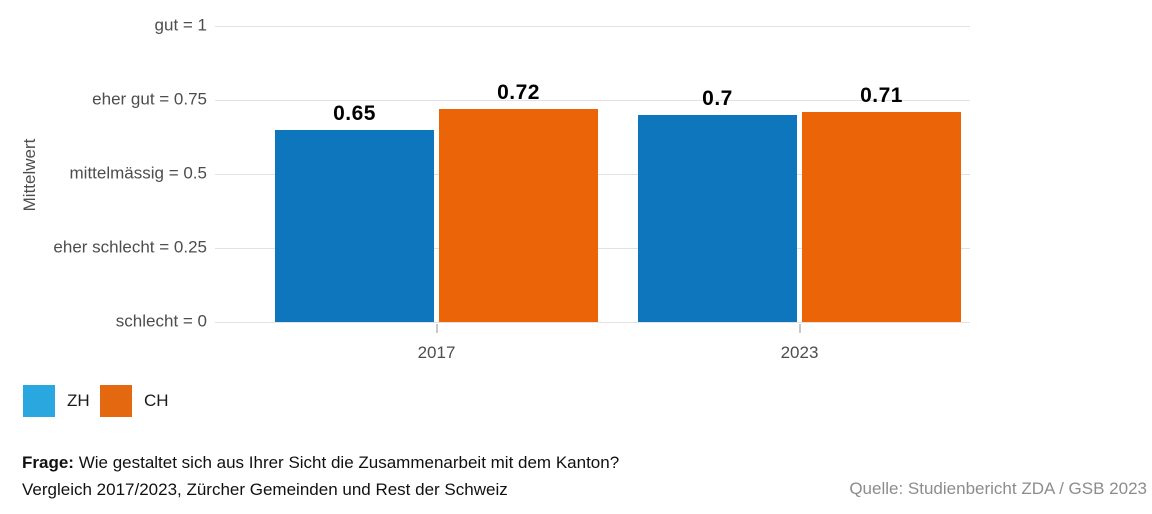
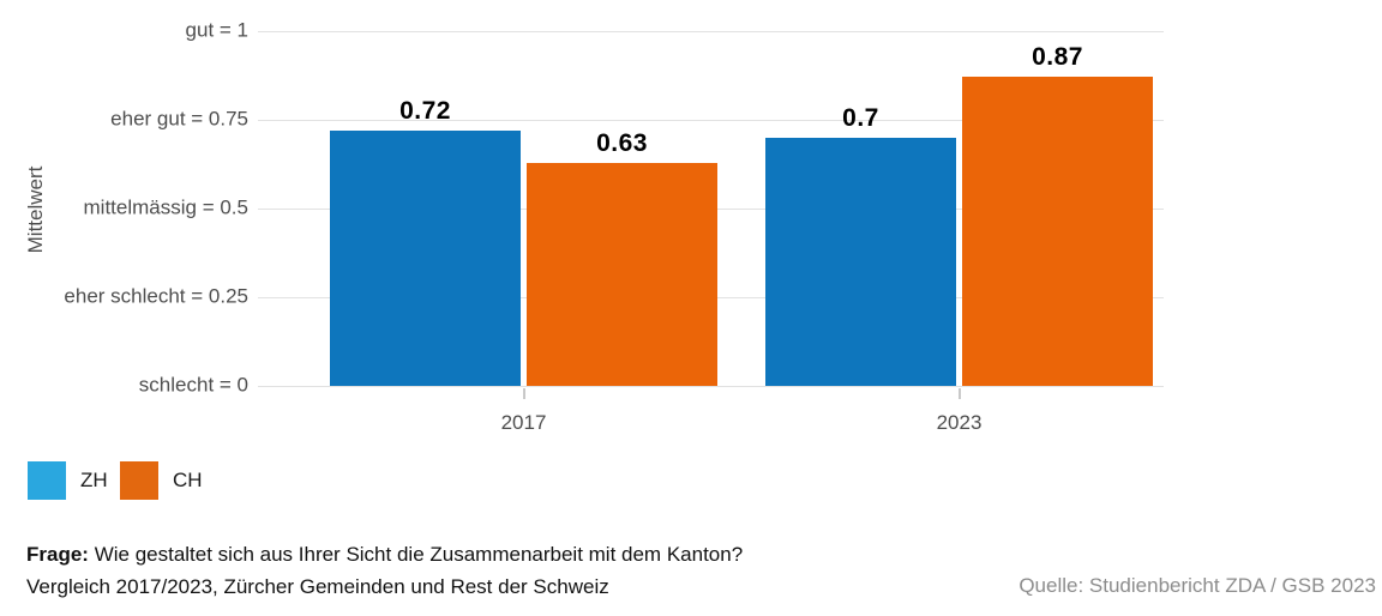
ZH/2017: 0.65 -> 0.72
CH/2017: 0.72 -> 0.63
CH/2023: 0.71 -> 0.87
